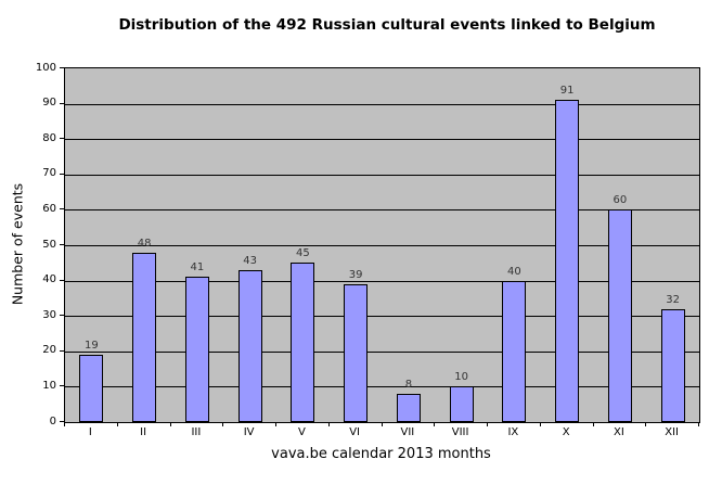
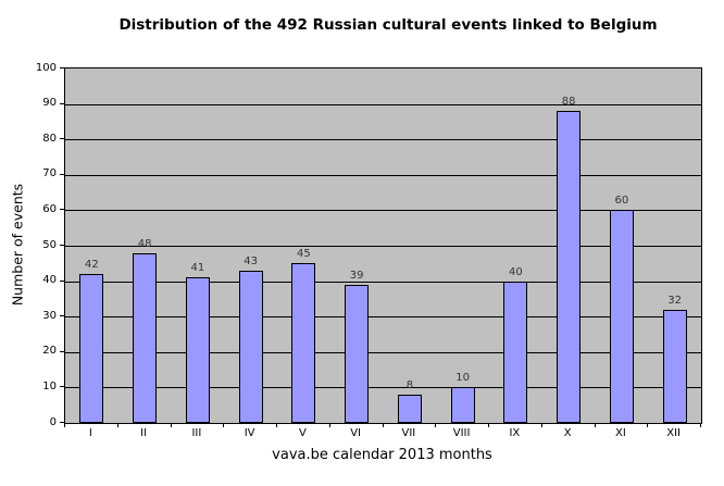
I: 19 -> 42
X: 91 -> 88
